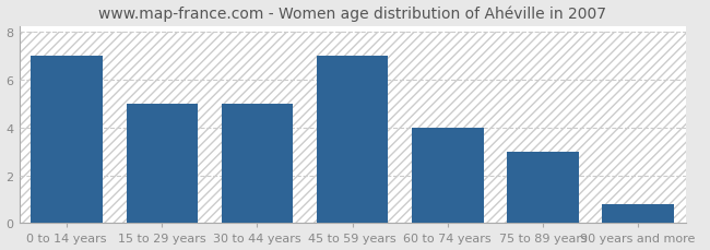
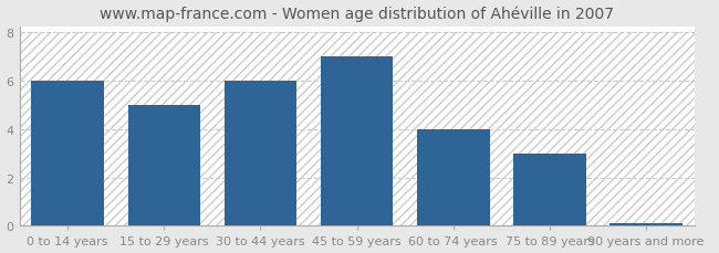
0 to 14 years: 7.0 -> 6.0
30 to 44 years: 5.0 -> 6.0
90 years and more: 0.8 -> 0.1
